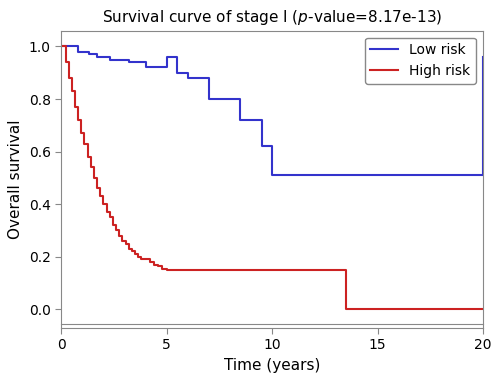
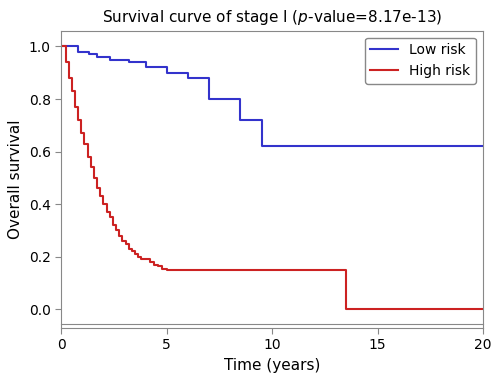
Low risk/5: 0.96 -> 0.90
Low risk/10: 0.51 -> 0.62
Low risk/20: 0.96 -> 0.62
